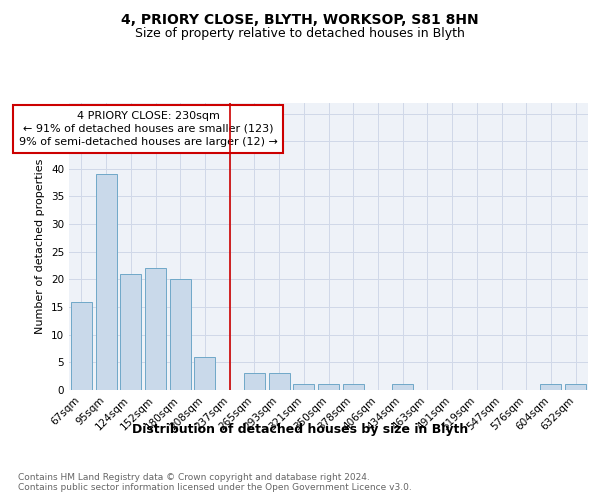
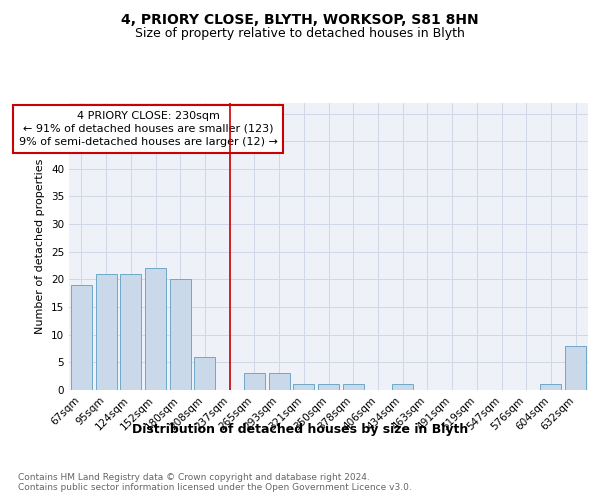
67sqm: 16 -> 19
95sqm: 39 -> 21
632sqm: 1 -> 8
